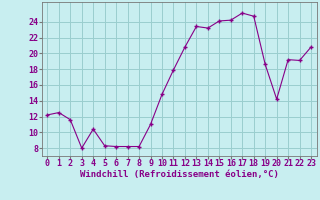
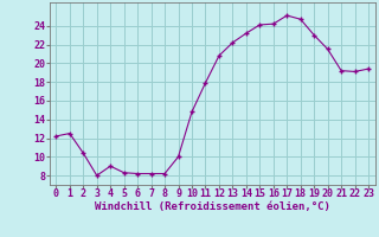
2: 11.6 -> 10.4
4: 10.4 -> 9.0
9: 11.0 -> 10.0
13: 23.4 -> 22.2
19: 18.6 -> 23.0
20: 14.2 -> 21.5
23: 20.8 -> 19.4
